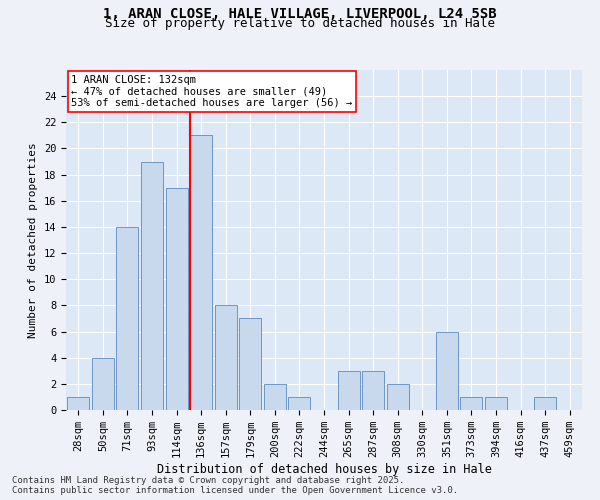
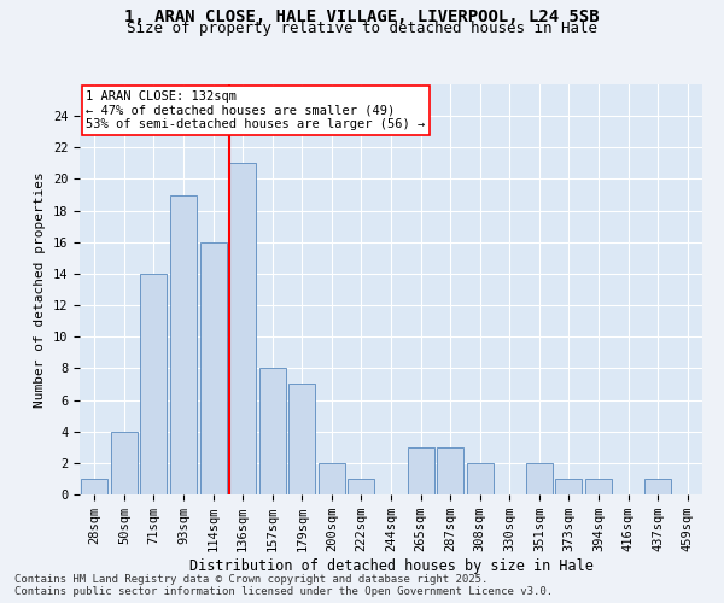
114sqm: 17 -> 16
351sqm: 6 -> 2
